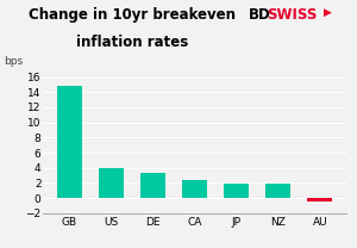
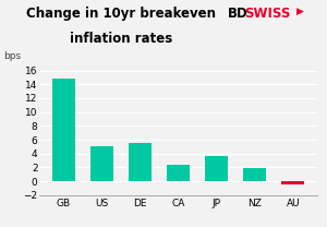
US: 3.9 -> 5.0
DE: 3.3 -> 5.6
JP: 1.9 -> 3.6
